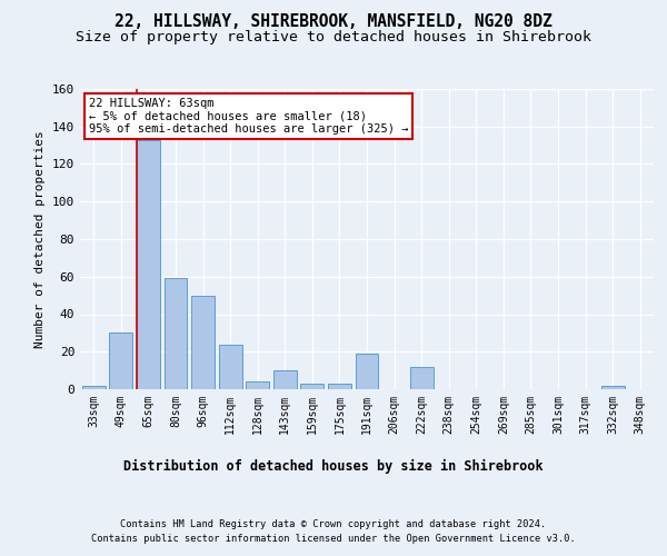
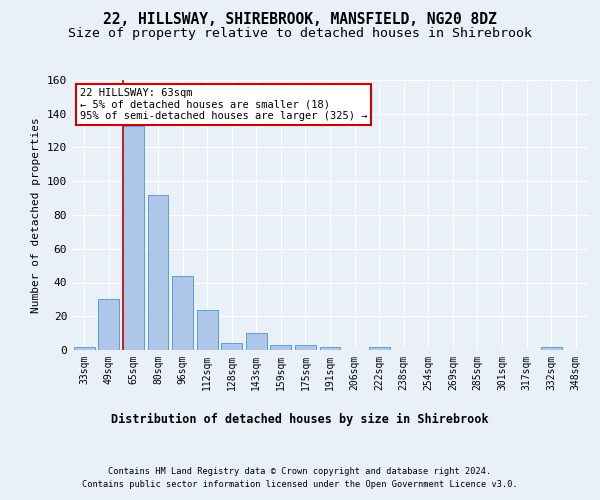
80sqm: 59 -> 92
96sqm: 50 -> 44
191sqm: 19 -> 2
222sqm: 12 -> 2
